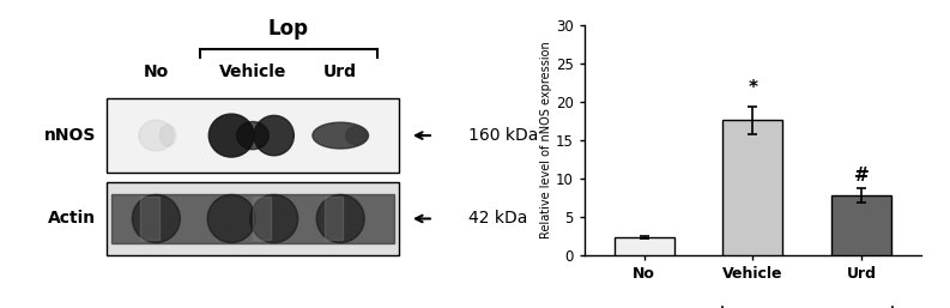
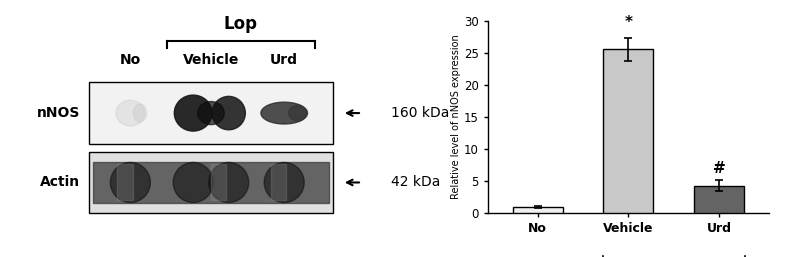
No: 2.4 -> 1.0
Vehicle: 17.6 -> 25.5
Urd: 7.8 -> 4.3
